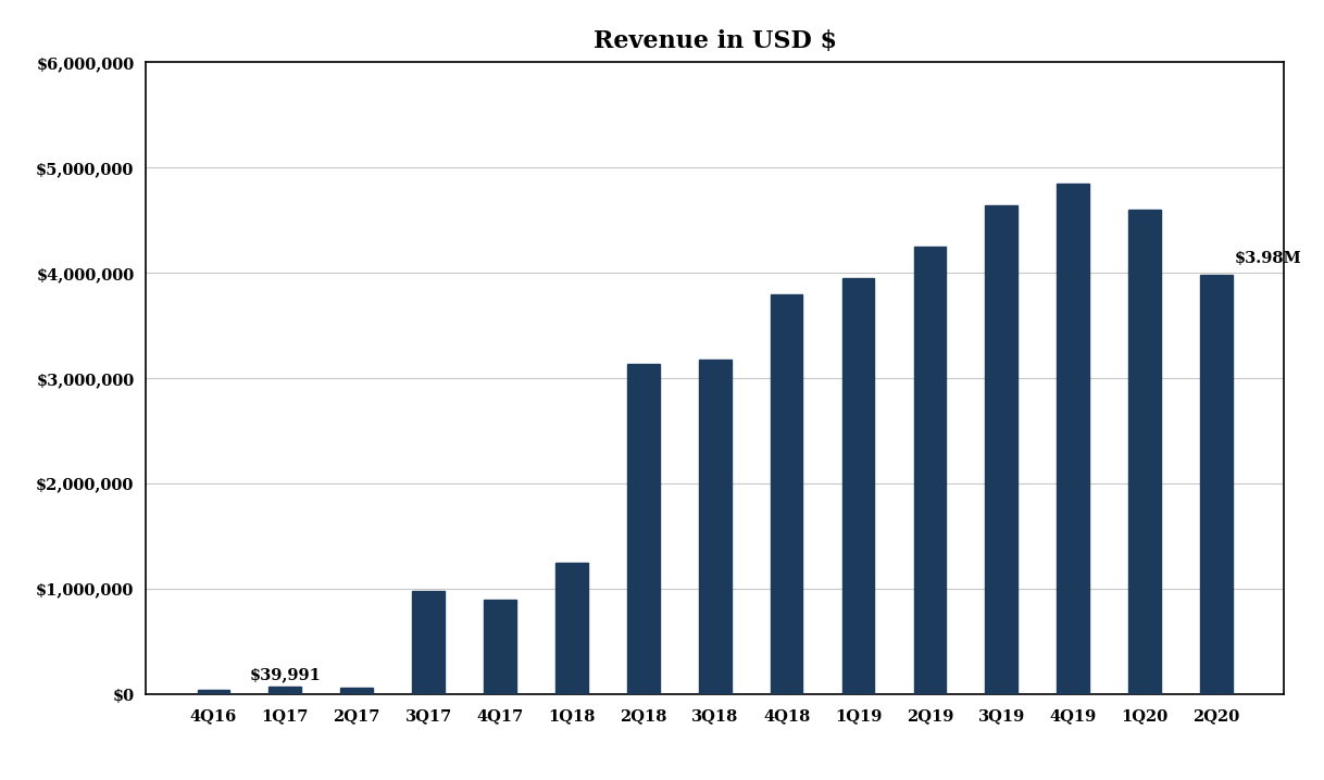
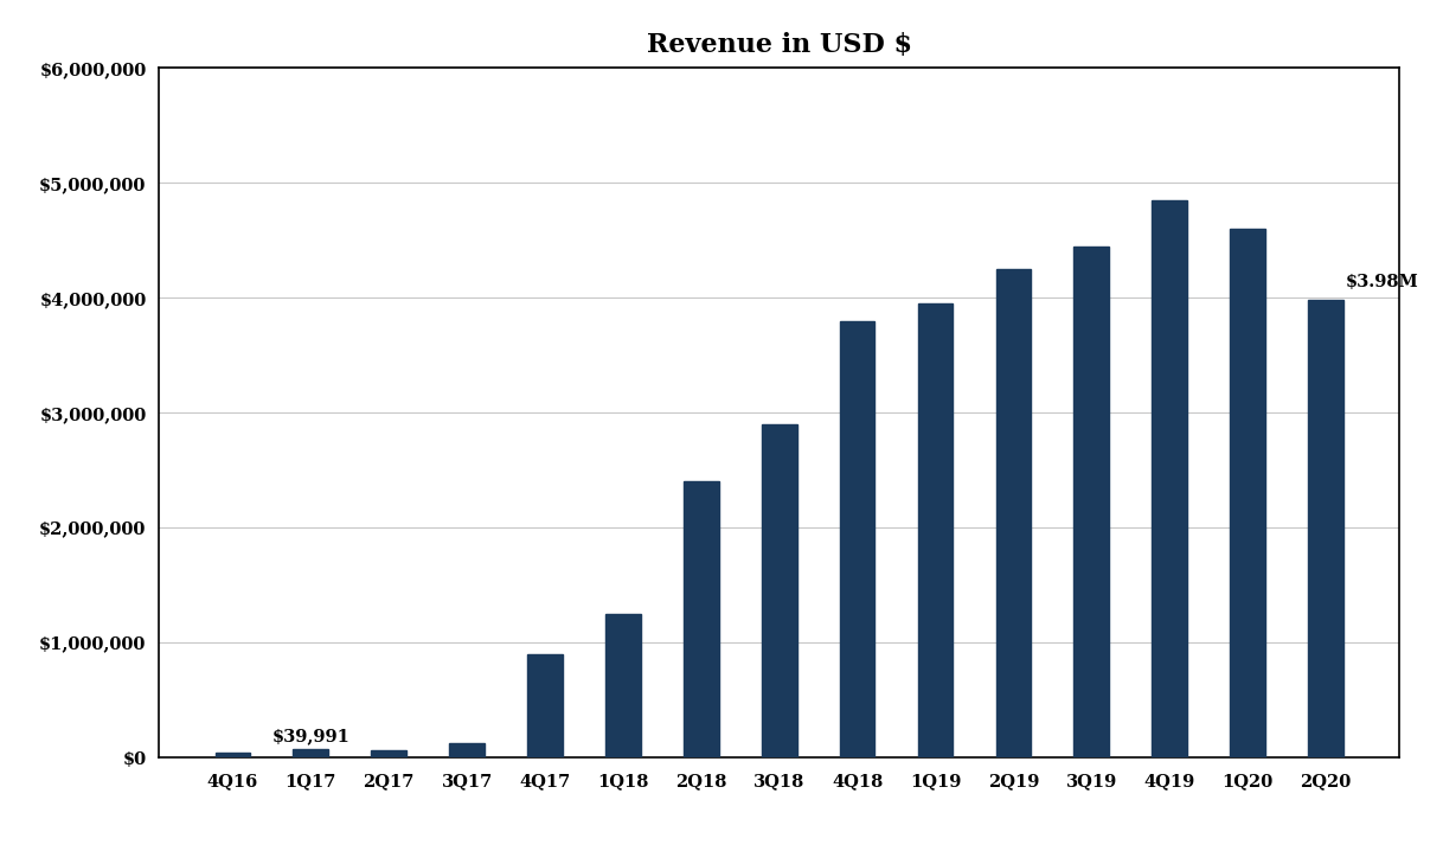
3Q17: $980,000 -> $120,000
2Q18: $3,140,000 -> $2,400,000
3Q18: $3,180,000 -> $2,900,000
3Q19: $4,640,000 -> $4,450,000
